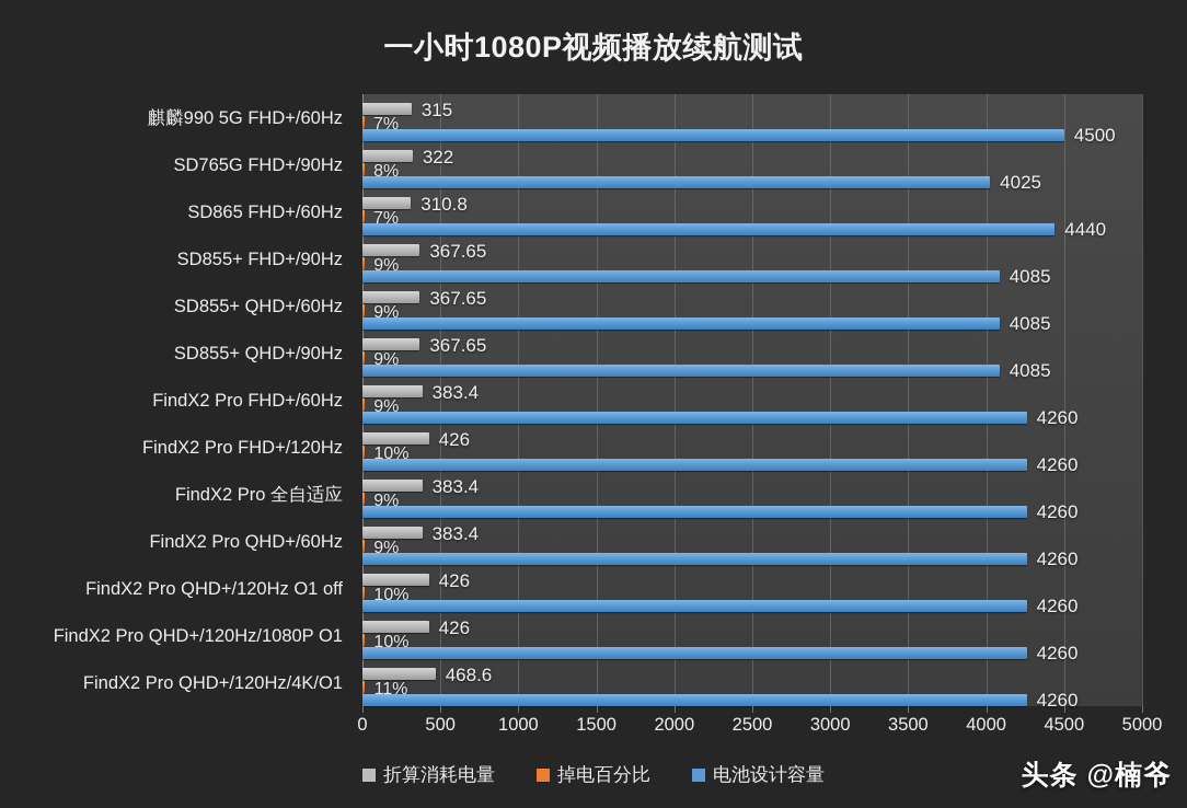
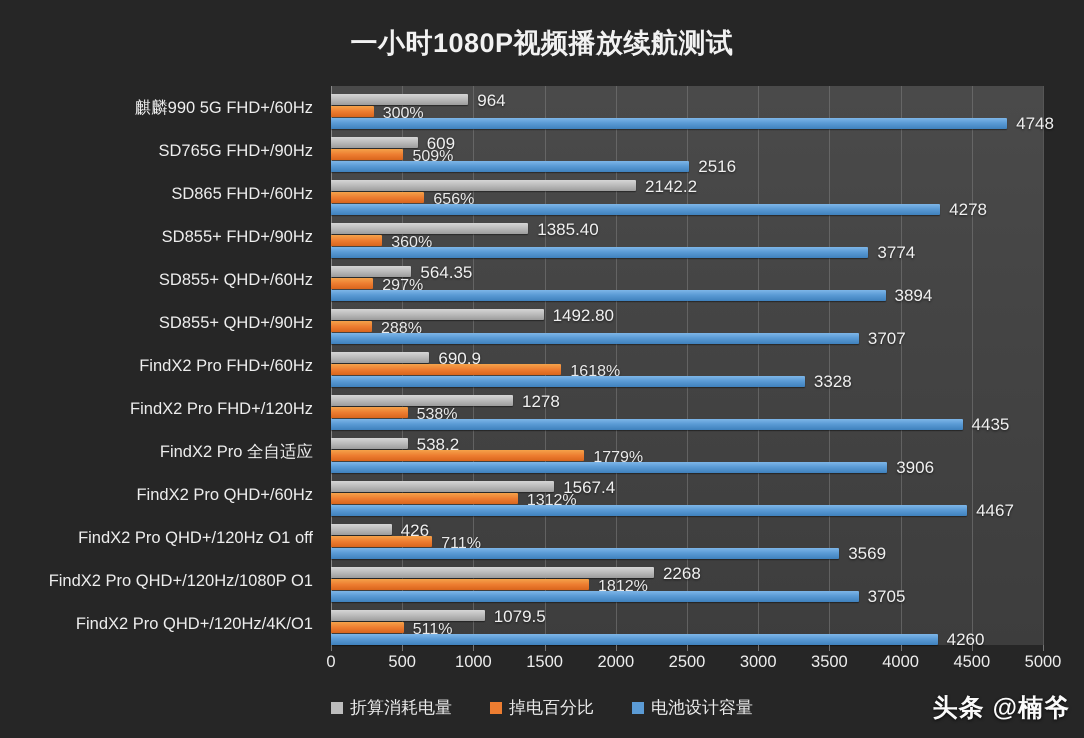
折算消耗电量/麒麟990 5G FHD+/60Hz: 315 -> 964
掉电百分比/麒麟990 5G FHD+/60Hz: 7% -> 300%
电池设计容量/麒麟990 5G FHD+/60Hz: 4500 -> 4748
折算消耗电量/SD765G FHD+/90Hz: 322 -> 609
掉电百分比/SD765G FHD+/90Hz: 8% -> 509%
电池设计容量/SD765G FHD+/90Hz: 4025 -> 2516
折算消耗电量/SD865 FHD+/60Hz: 310.8 -> 2142.2
掉电百分比/SD865 FHD+/60Hz: 7% -> 656%
电池设计容量/SD865 FHD+/60Hz: 4440 -> 4278
折算消耗电量/SD855+ FHD+/90Hz: 367.65 -> 1385.40
掉电百分比/SD855+ FHD+/90Hz: 9% -> 360%
电池设计容量/SD855+ FHD+/90Hz: 4085 -> 3774
折算消耗电量/SD855+ QHD+/60Hz: 367.65 -> 564.35
掉电百分比/SD855+ QHD+/60Hz: 9% -> 297%
电池设计容量/SD855+ QHD+/60Hz: 4085 -> 3894
折算消耗电量/SD855+ QHD+/90Hz: 367.65 -> 1492.80
掉电百分比/SD855+ QHD+/90Hz: 9% -> 288%
电池设计容量/SD855+ QHD+/90Hz: 4085 -> 3707
折算消耗电量/FindX2 Pro FHD+/60Hz: 383.4 -> 690.9
掉电百分比/FindX2 Pro FHD+/60Hz: 9% -> 1618%
电池设计容量/FindX2 Pro FHD+/60Hz: 4260 -> 3328
折算消耗电量/FindX2 Pro FHD+/120Hz: 426 -> 1278
掉电百分比/FindX2 Pro FHD+/120Hz: 10% -> 538%
电池设计容量/FindX2 Pro FHD+/120Hz: 4260 -> 4435
折算消耗电量/FindX2 Pro 全自适应: 383.4 -> 538.2
掉电百分比/FindX2 Pro 全自适应: 9% -> 1779%
电池设计容量/FindX2 Pro 全自适应: 4260 -> 3906
折算消耗电量/FindX2 Pro QHD+/60Hz: 383.4 -> 1567.4
掉电百分比/FindX2 Pro QHD+/60Hz: 9% -> 1312%
电池设计容量/FindX2 Pro QHD+/60Hz: 4260 -> 4467
掉电百分比/FindX2 Pro QHD+/120Hz O1 off: 10% -> 711%
电池设计容量/FindX2 Pro QHD+/120Hz O1 off: 4260 -> 3569
折算消耗电量/FindX2 Pro QHD+/120Hz/1080P O1: 426 -> 2268
掉电百分比/FindX2 Pro QHD+/120Hz/1080P O1: 10% -> 1812%
电池设计容量/FindX2 Pro QHD+/120Hz/1080P O1: 4260 -> 3705
折算消耗电量/FindX2 Pro QHD+/120Hz/4K/O1: 468.6 -> 1079.5
掉电百分比/FindX2 Pro QHD+/120Hz/4K/O1: 11% -> 511%
